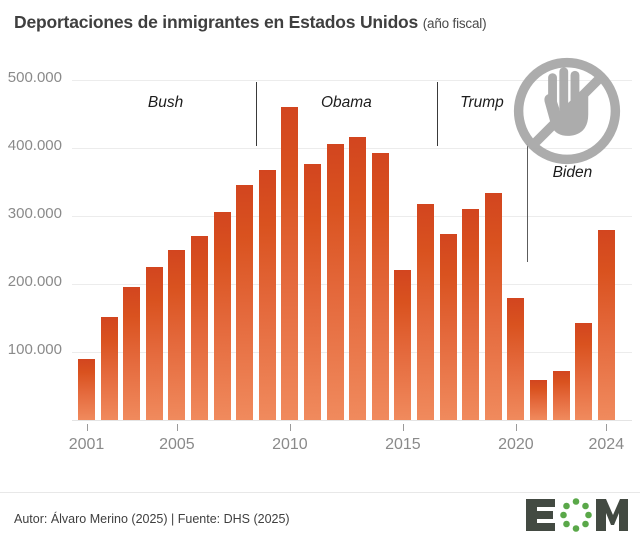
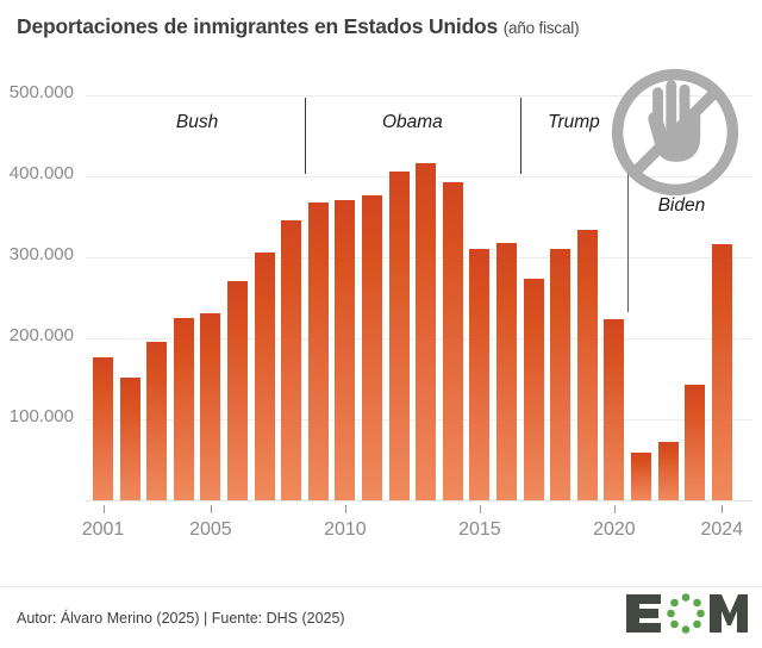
2001: 90000 -> 180000
2005: 250000 -> 230000
2010: 460000 -> 370000
2015: 220000 -> 310000
2020: 180000 -> 220000
2024: 280000 -> 320000
